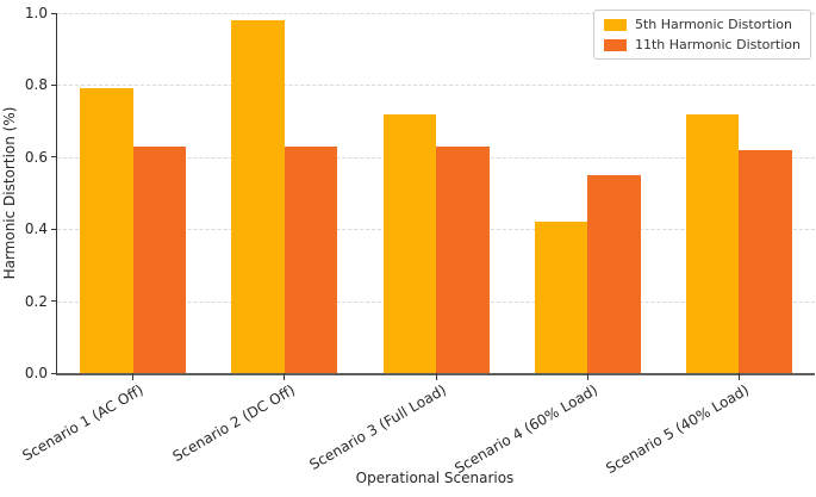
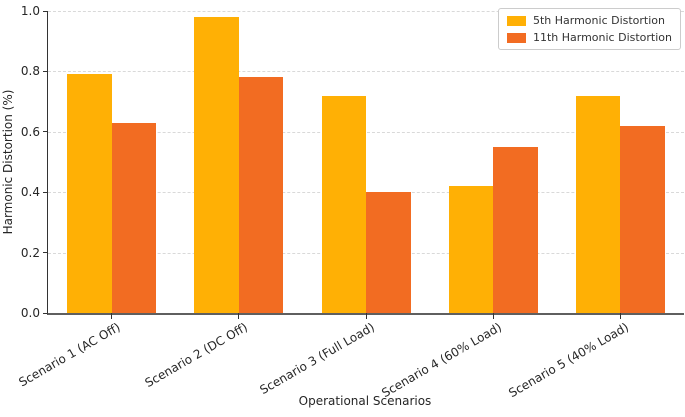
11th Harmonic Distortion/Scenario 2 (DC Off): 0.63 -> 0.78
11th Harmonic Distortion/Scenario 3 (Full Load): 0.63 -> 0.40
